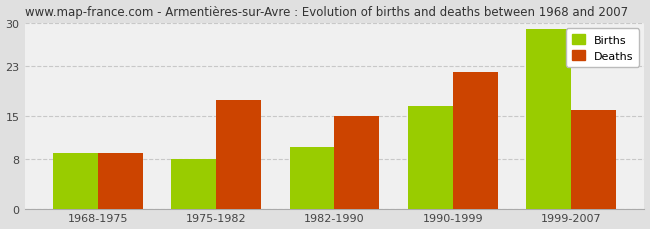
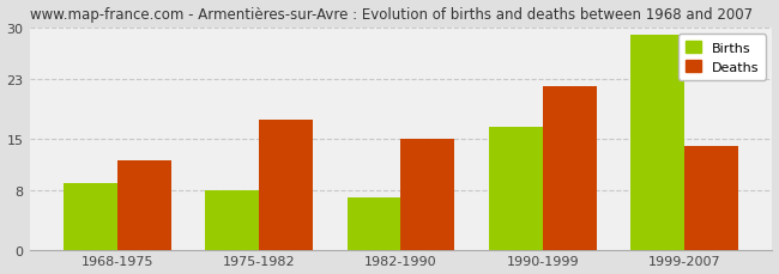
Deaths/1968-1975: 9.0 -> 12.0
Births/1982-1990: 10.0 -> 7.0
Deaths/1999-2007: 16.0 -> 14.0
